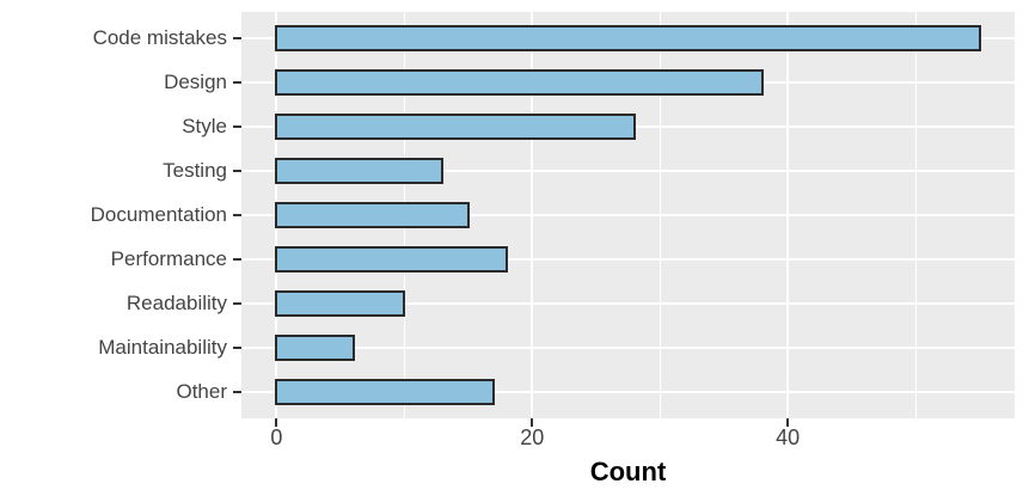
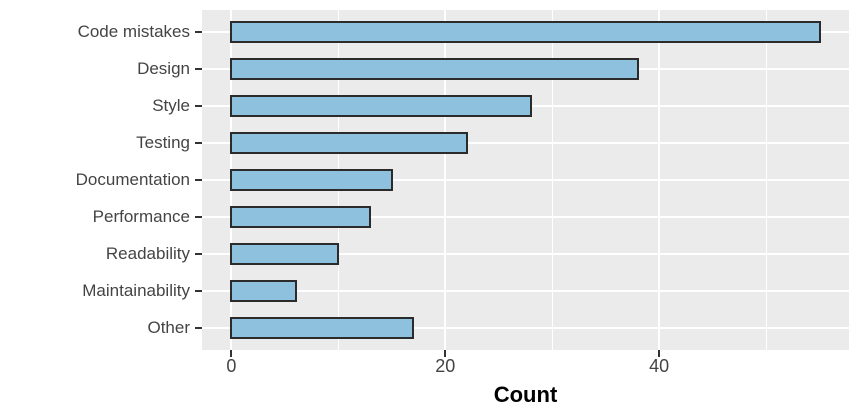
Testing: 13 -> 22
Performance: 18 -> 13
